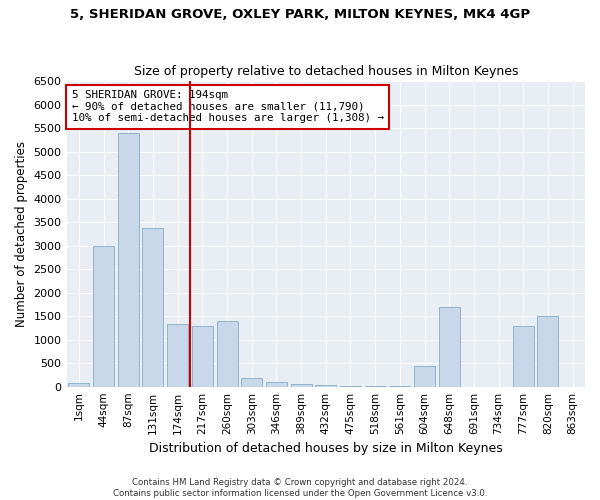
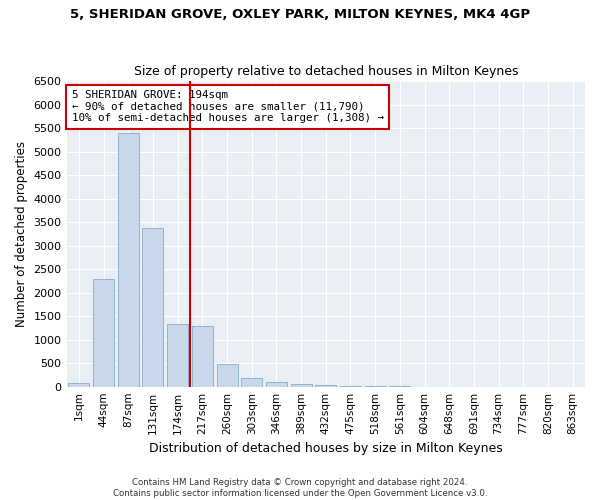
44sqm: 3000 -> 2280
260sqm: 1400 -> 480
604sqm: 450 -> 0
648sqm: 1700 -> 0
777sqm: 1300 -> 0
820sqm: 1500 -> 0
